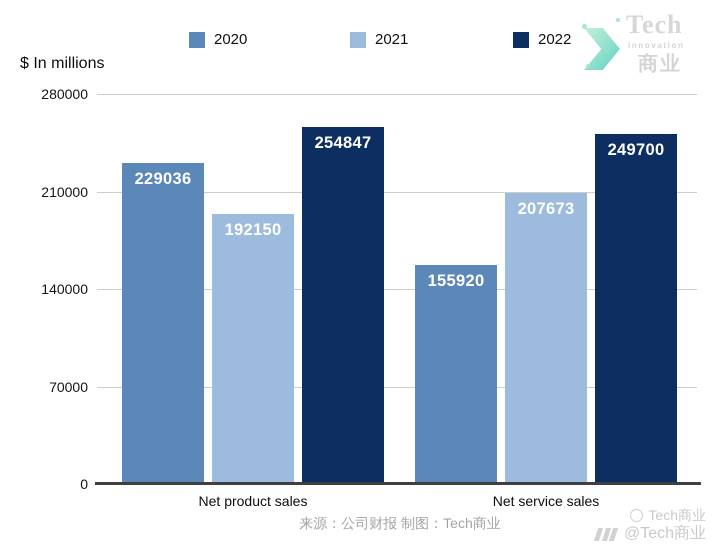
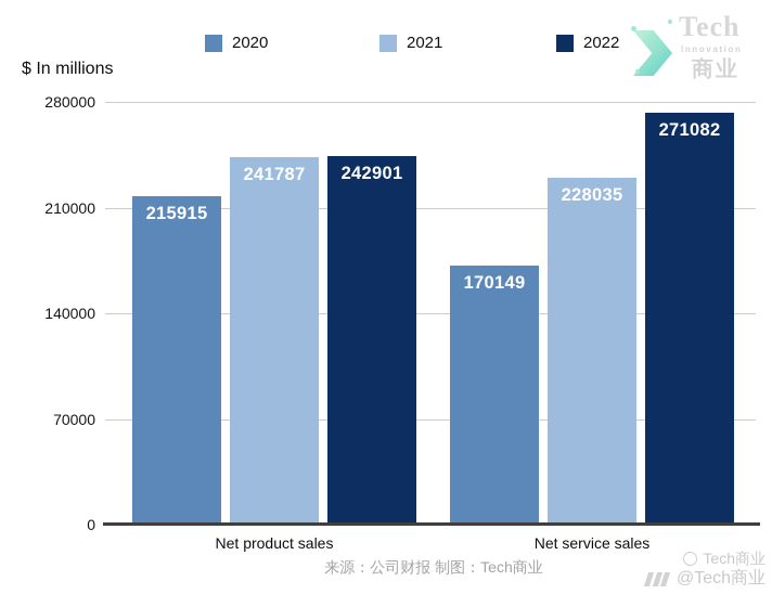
2020/Net product sales: 229036 -> 215915
2021/Net product sales: 192150 -> 241787
2022/Net product sales: 254847 -> 242901
2020/Net service sales: 155920 -> 170149
2021/Net service sales: 207673 -> 228035
2022/Net service sales: 249700 -> 271082
